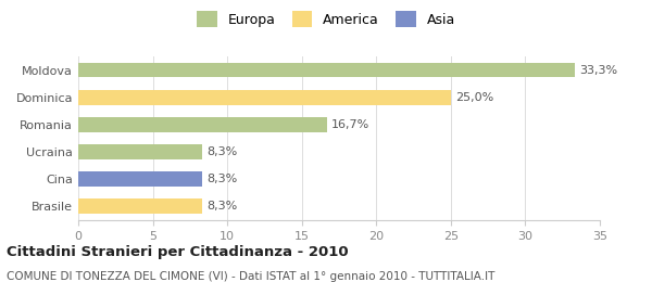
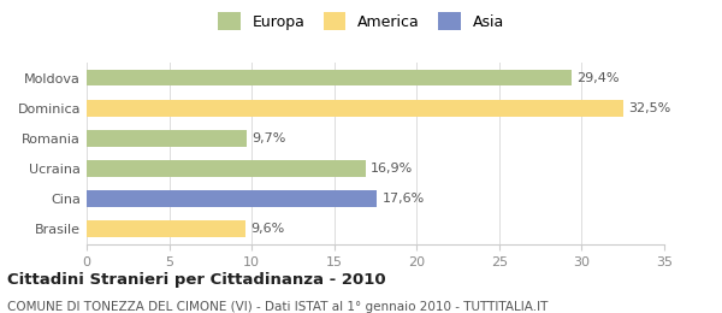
Moldova: 33,3% -> 29,4%
Dominica: 25,0% -> 32,5%
Romania: 16,7% -> 9,7%
Ucraina: 8,3% -> 16,9%
Cina: 8,3% -> 17,6%
Brasile: 8,3% -> 9,6%
